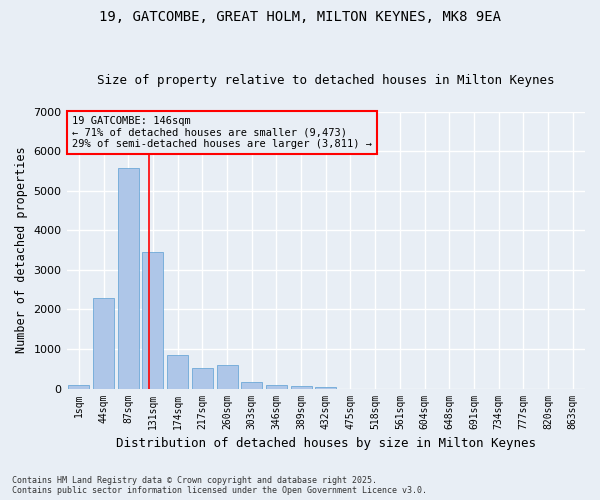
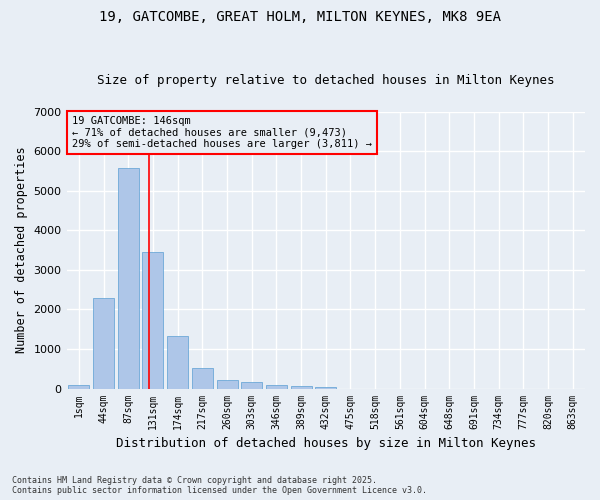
174sqm: 850 -> 1320
260sqm: 600 -> 210
